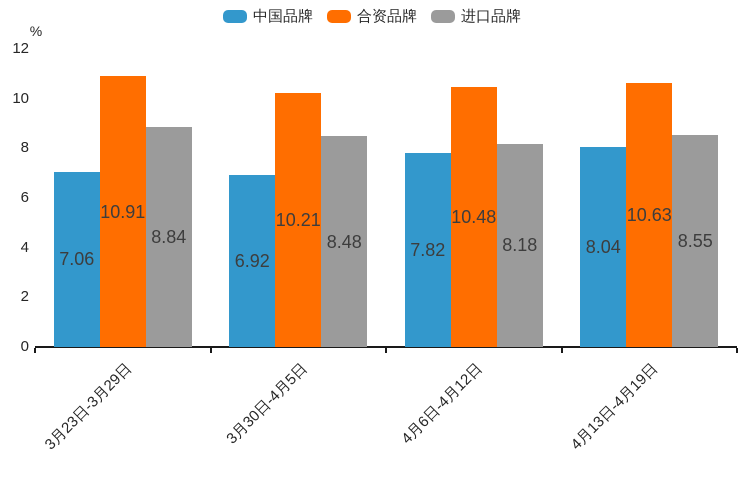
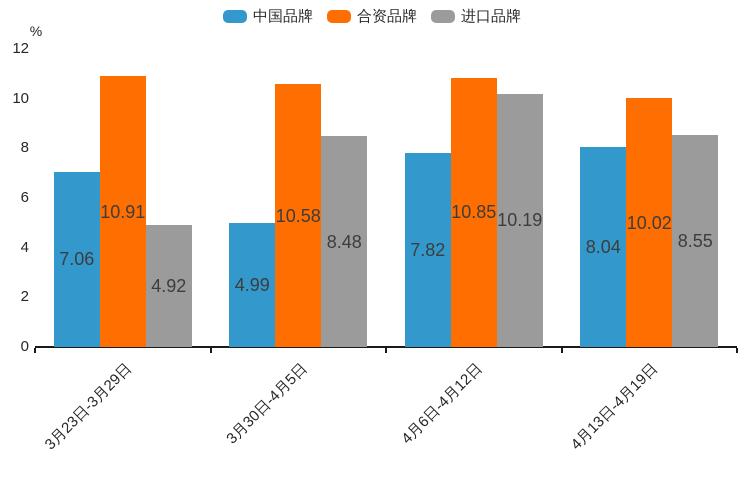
进口品牌/3月23日-3月29日: 8.84 -> 4.92
中国品牌/3月30日-4月5日: 6.92 -> 4.99
合资品牌/3月30日-4月5日: 10.21 -> 10.58
合资品牌/4月6日-4月12日: 10.48 -> 10.85
进口品牌/4月6日-4月12日: 8.18 -> 10.19
合资品牌/4月13日-4月19日: 10.63 -> 10.02
